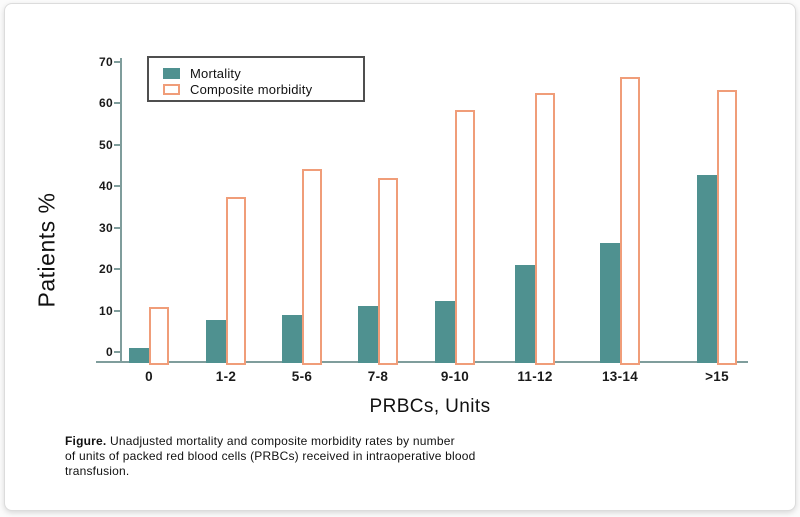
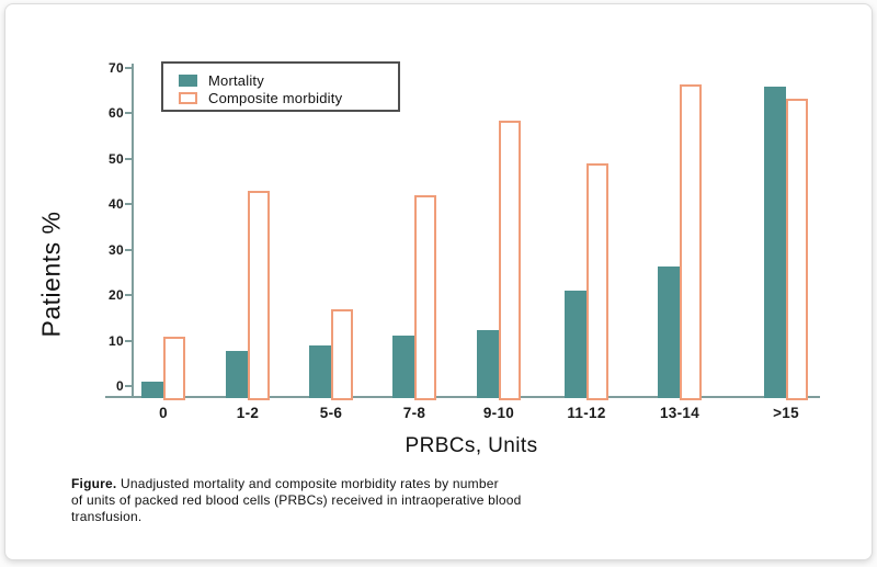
Composite morbidity/1-2: 38 -> 43
Composite morbidity/5-6: 44 -> 17
Composite morbidity/11-12: 62 -> 49
Mortality/>15: 43 -> 66
